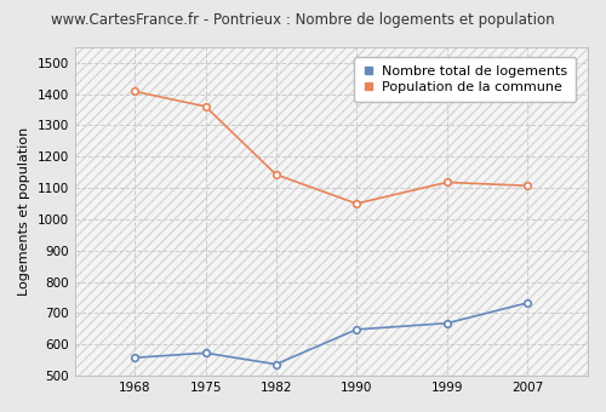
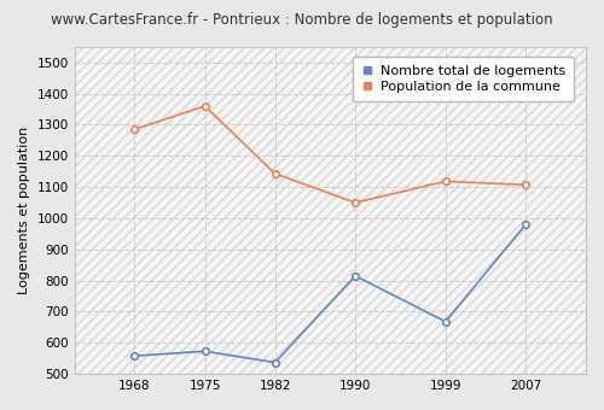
Population de la commune/1968: 1408 -> 1285
Nombre total de logements/1990: 648 -> 815
Nombre total de logements/2007: 733 -> 980
